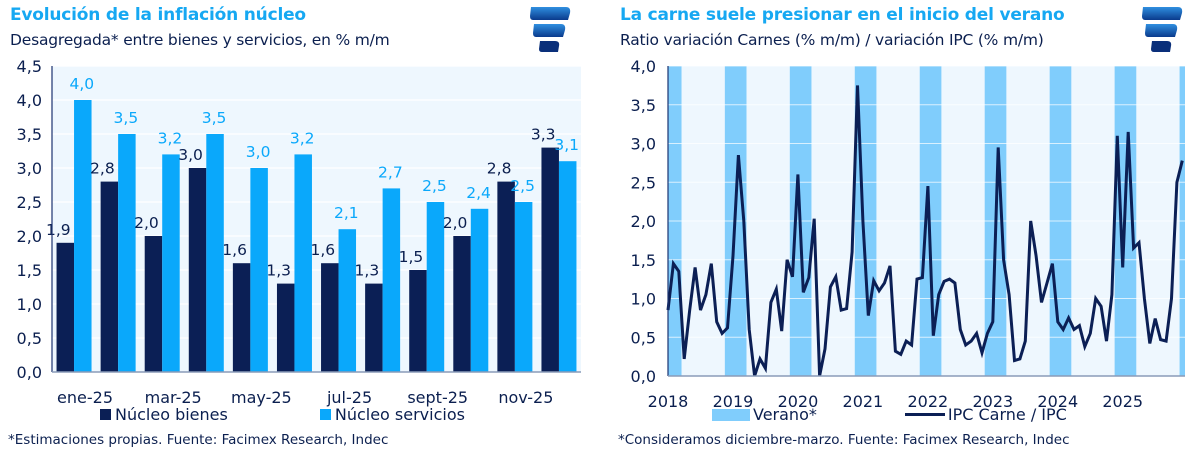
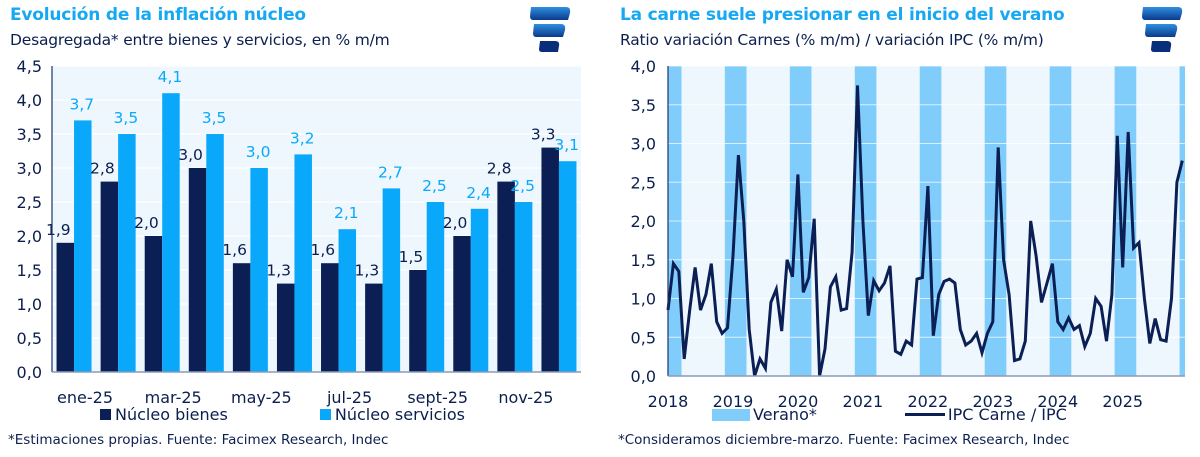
Evolución de la inflación núcleo/Núcleo servicios/ene-25: 4,0 -> 3,7
Evolución de la inflación núcleo/Núcleo servicios/mar-25: 3,2 -> 4,1
